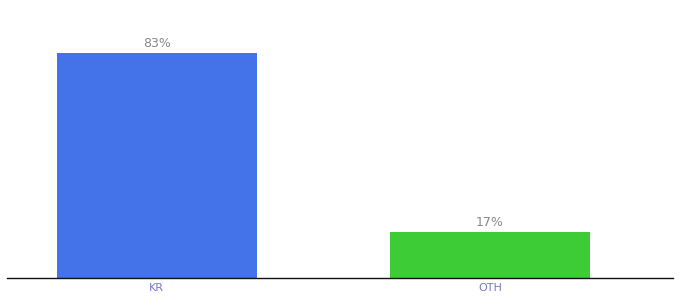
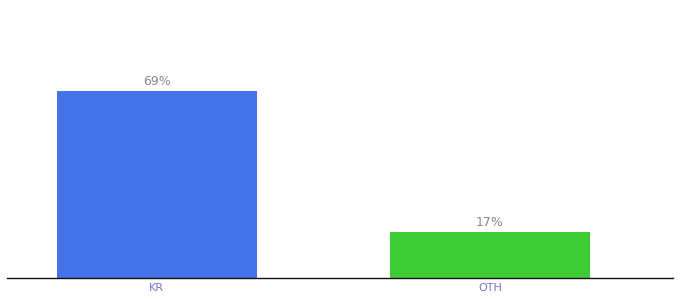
KR: 83% -> 69%
